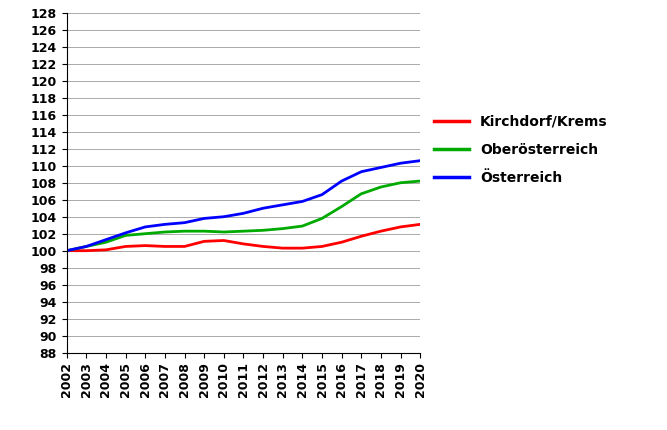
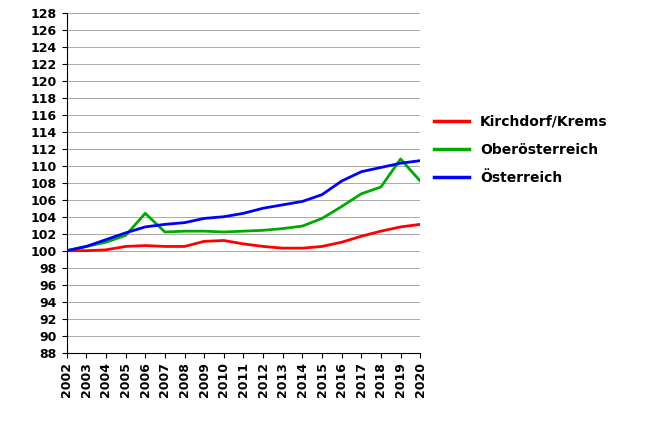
Oberösterreich/2006: 102.0 -> 104.4
Oberösterreich/2019: 108.0 -> 110.8
